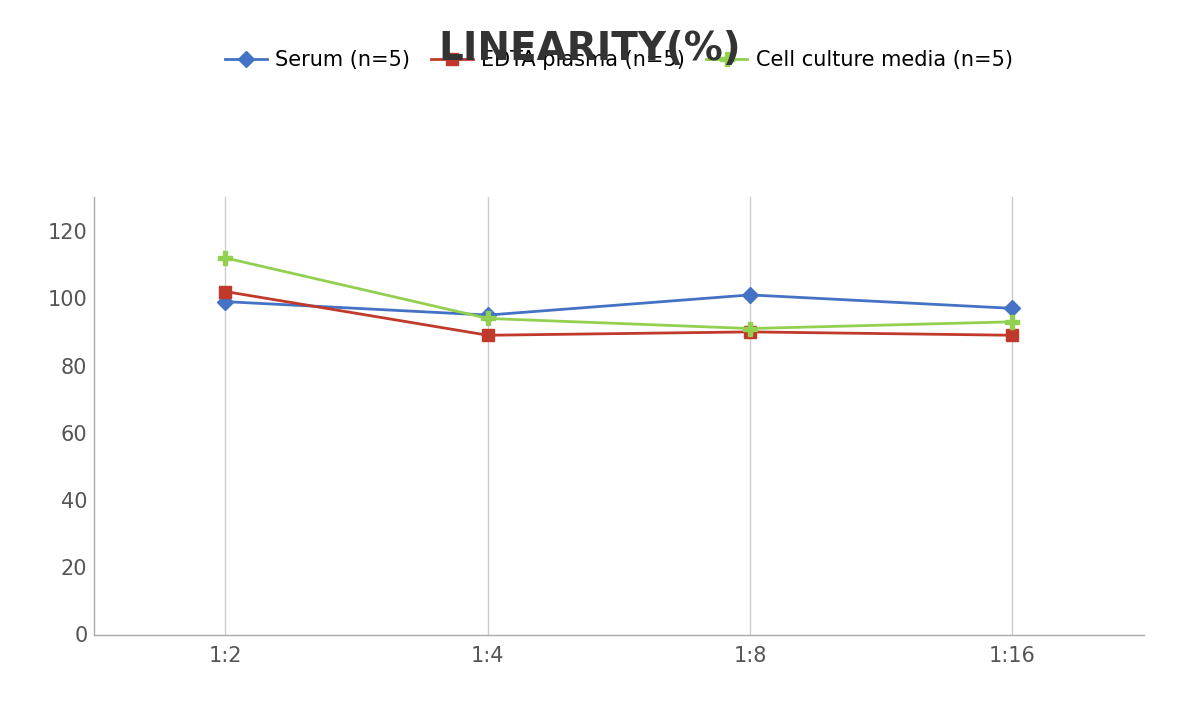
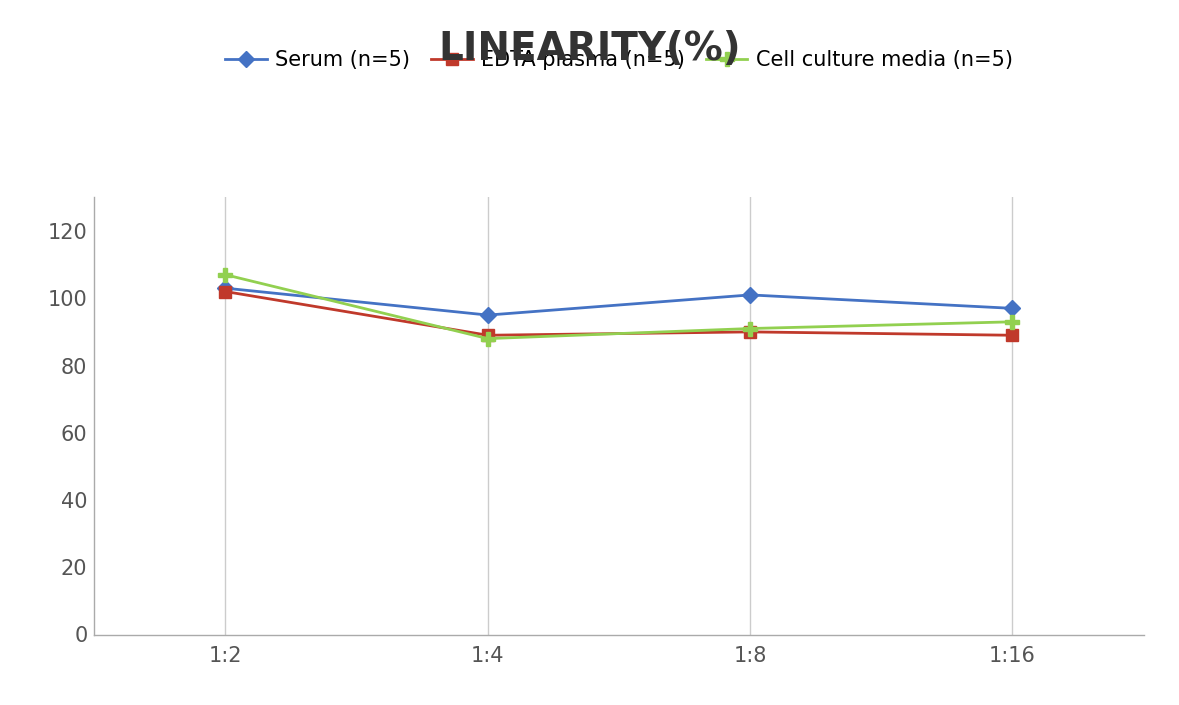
Serum (n=5)/1:2: 99 -> 103
Cell culture media (n=5)/1:2: 112 -> 107
Cell culture media (n=5)/1:4: 94 -> 88
